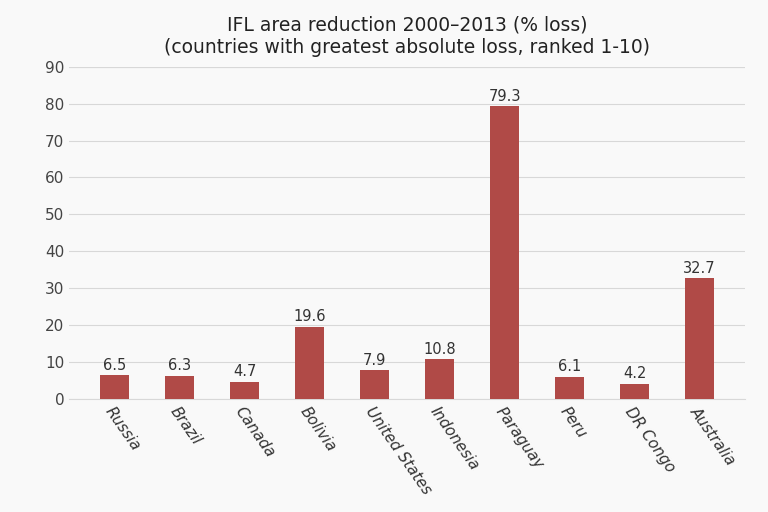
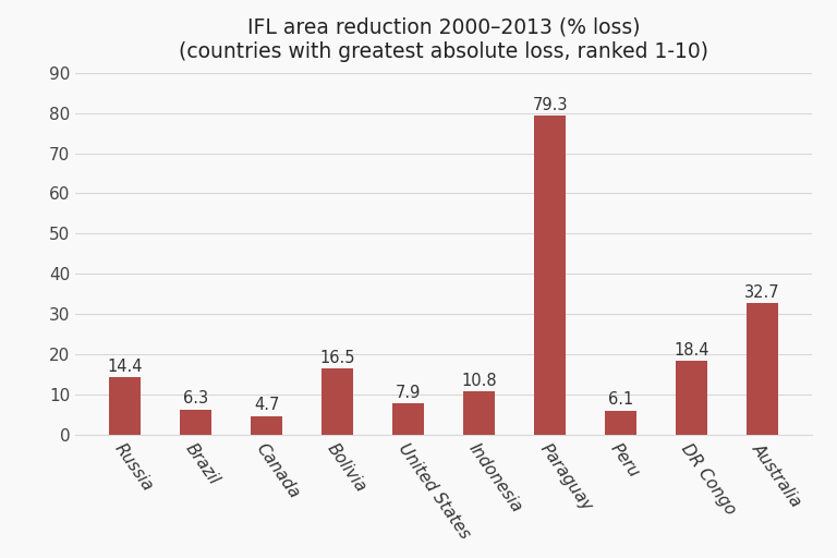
Russia: 6.5 -> 14.4
Bolivia: 19.6 -> 16.5
DR Congo: 4.2 -> 18.4
